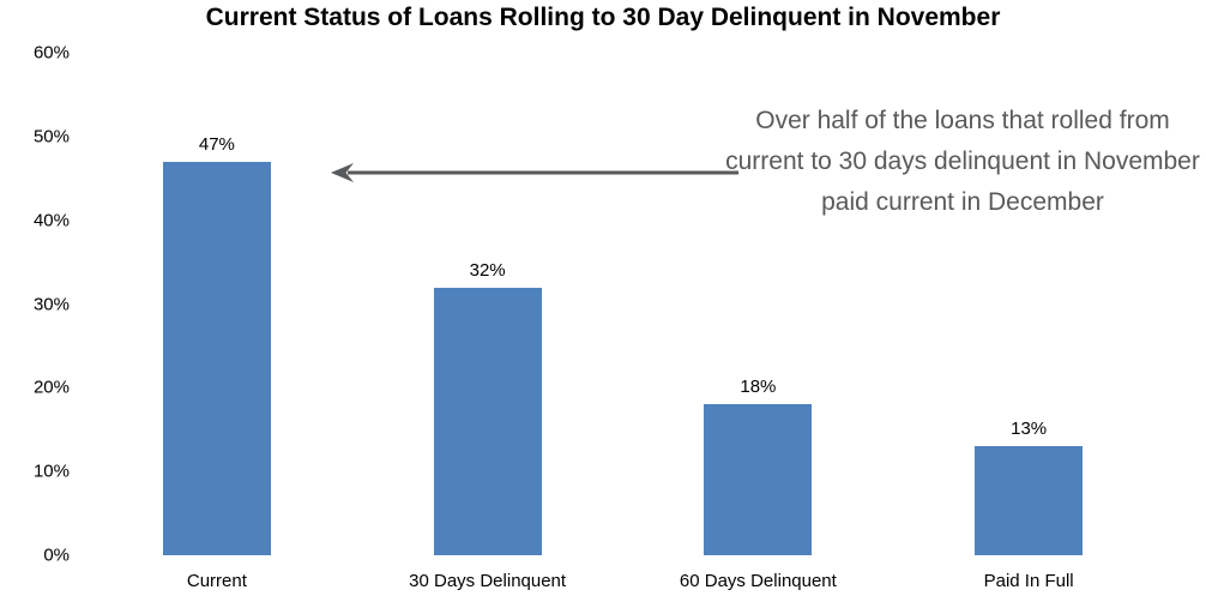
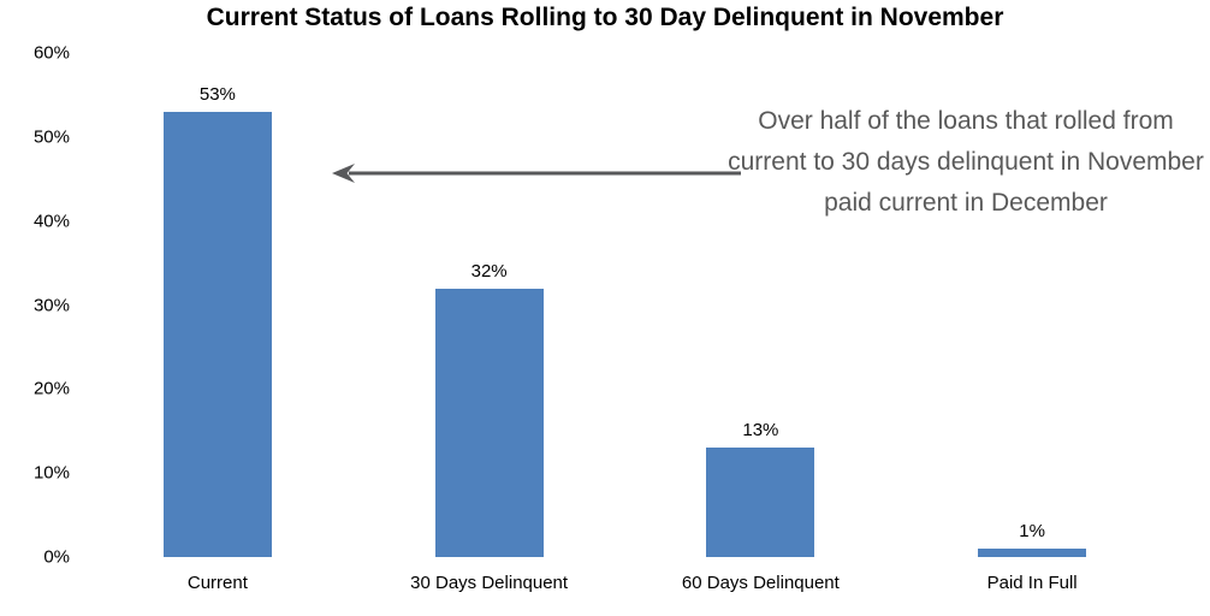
Current: 47% -> 53%
60 Days Delinquent: 18% -> 13%
Paid In Full: 13% -> 1%
